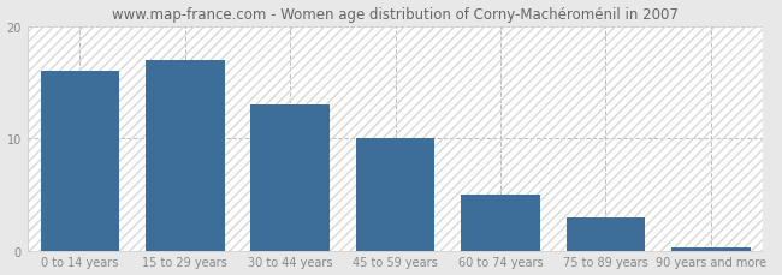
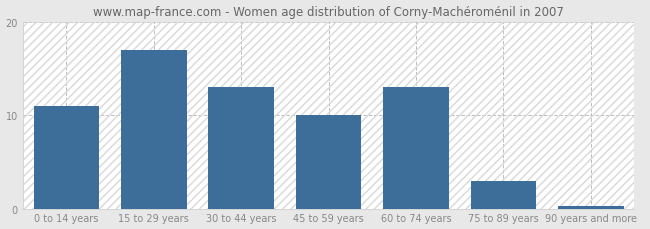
0 to 14 years: 16.0 -> 11.0
60 to 74 years: 5.0 -> 13.0
